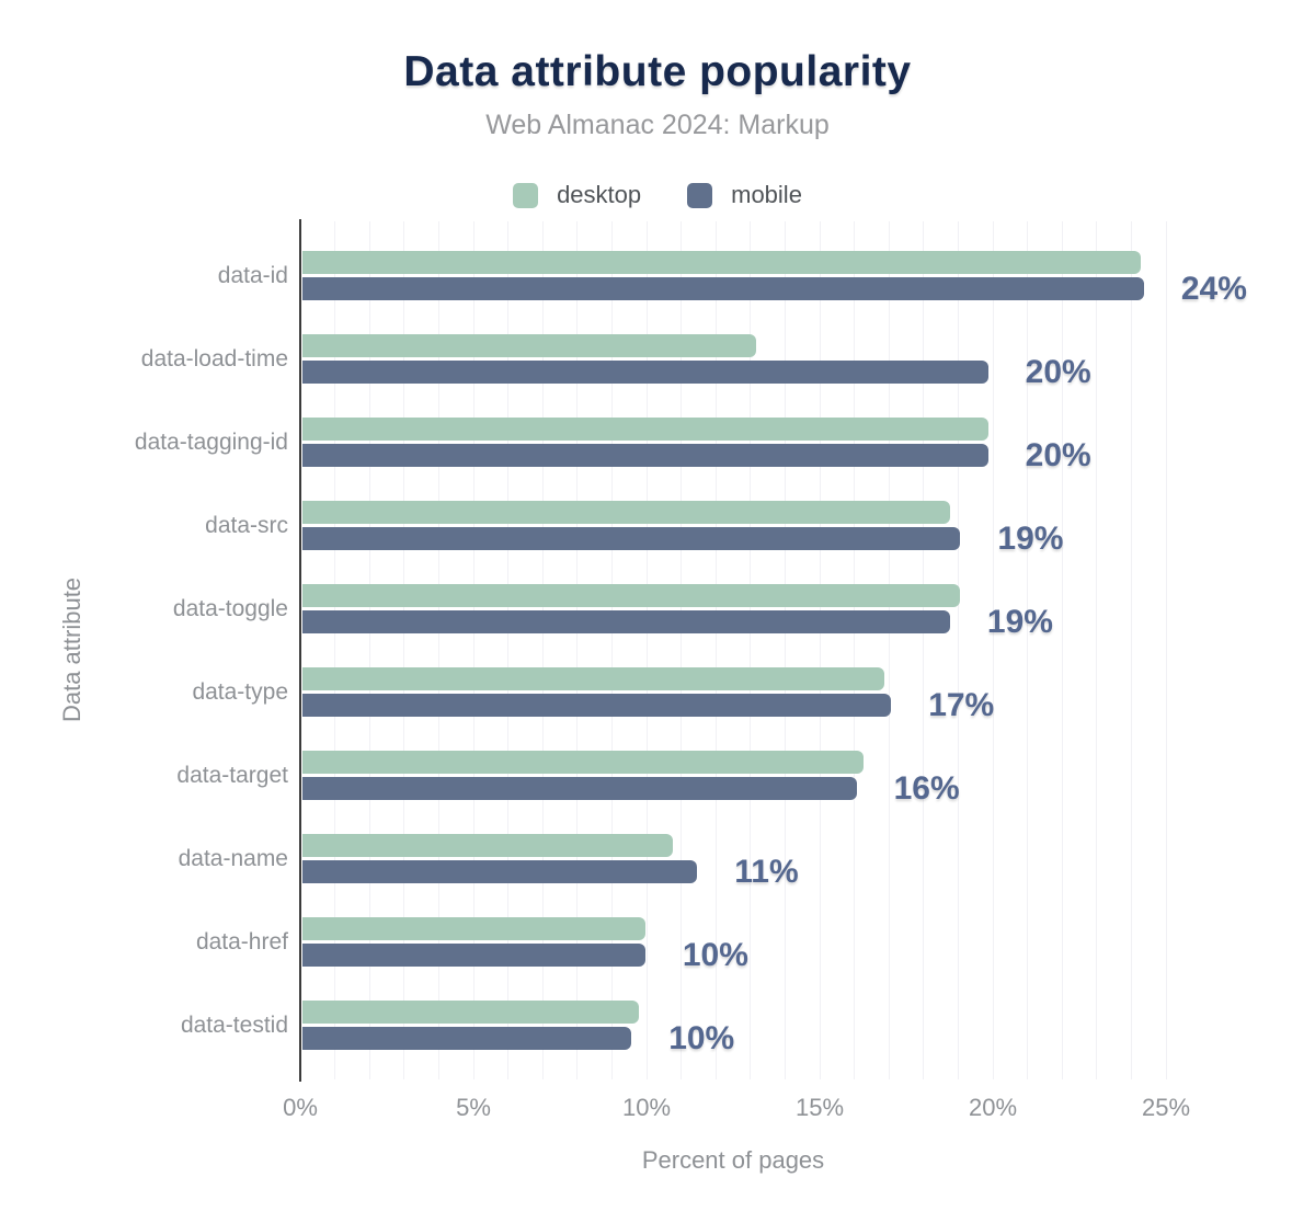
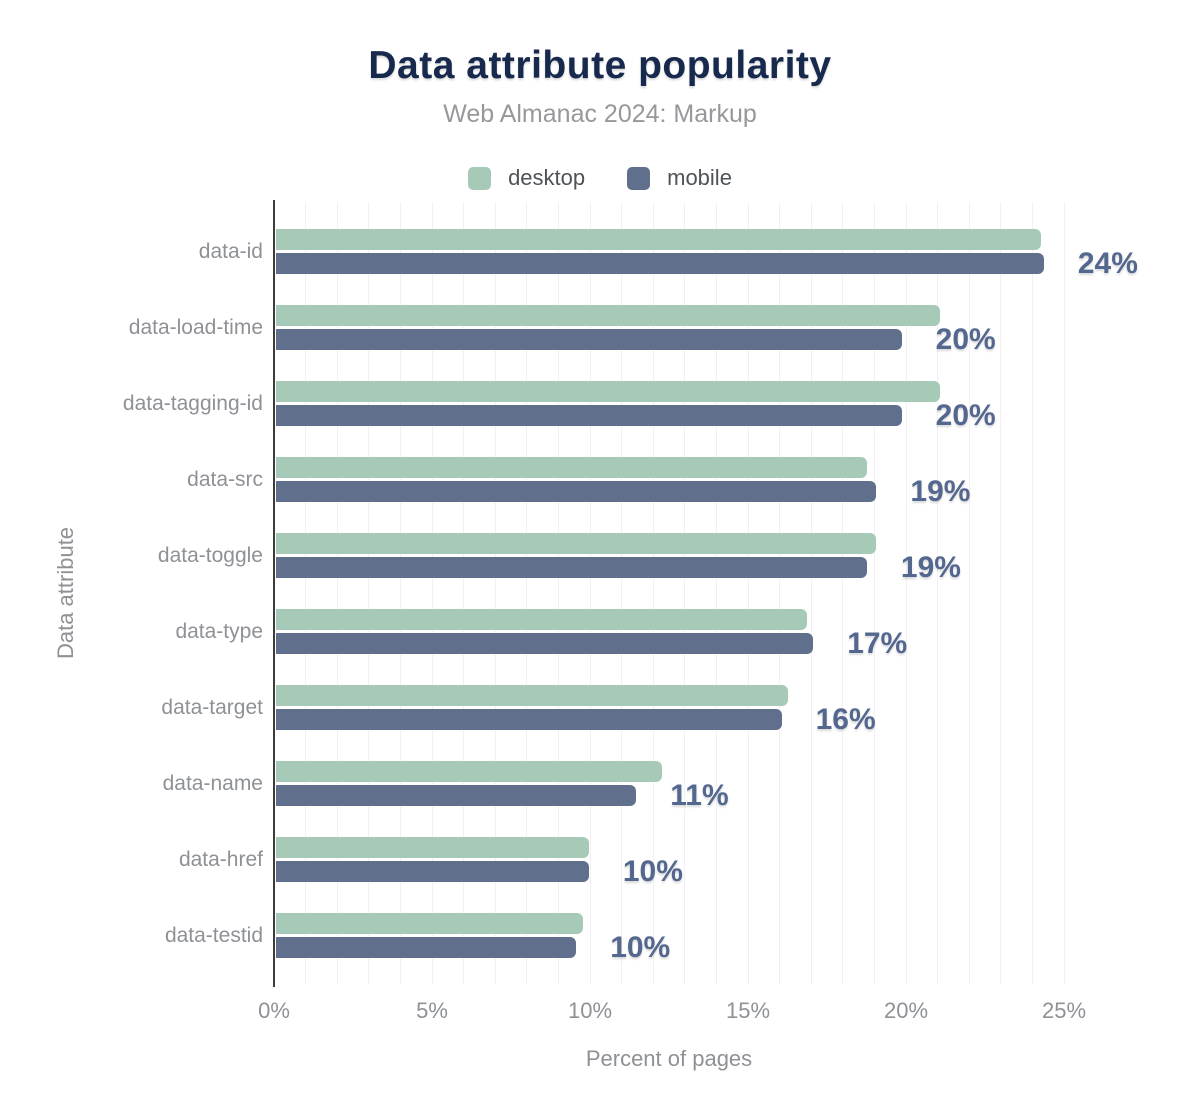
desktop/data-load-time: 13.1% -> 21.0%
desktop/data-tagging-id: 19.8% -> 21.0%
desktop/data-name: 10.7% -> 12.2%
